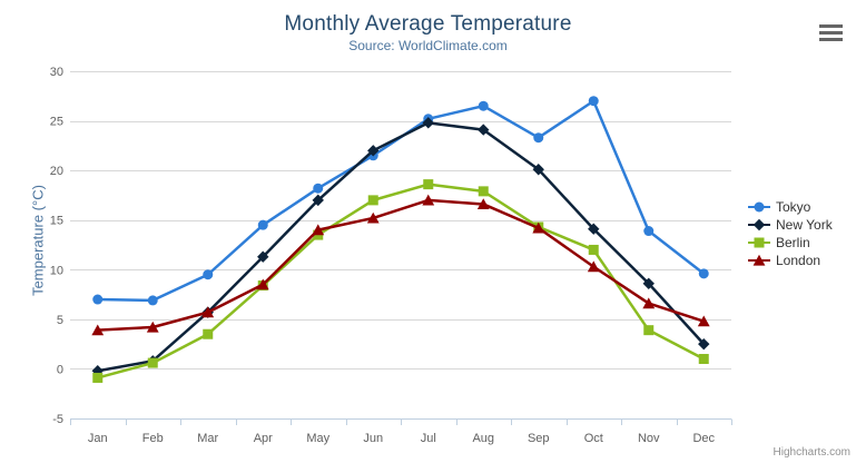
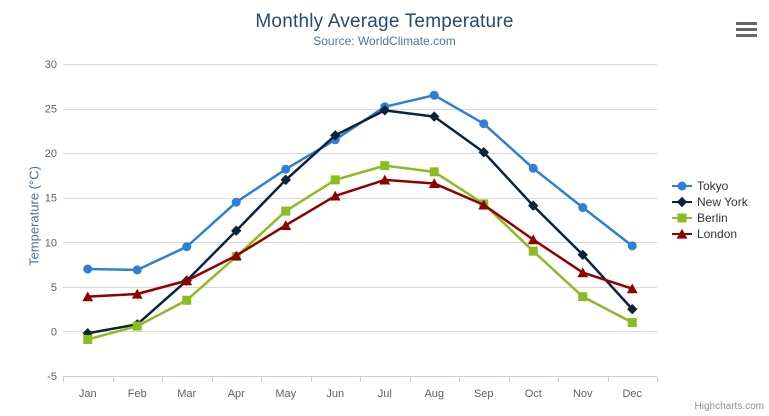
London/May: 14 -> 12
Tokyo/Oct: 27 -> 18
Berlin/Oct: 12 -> 9
